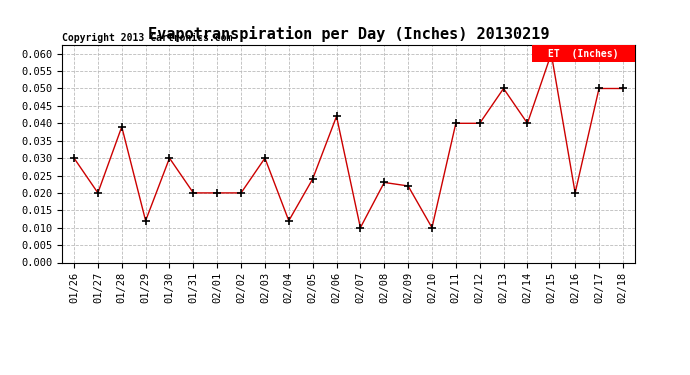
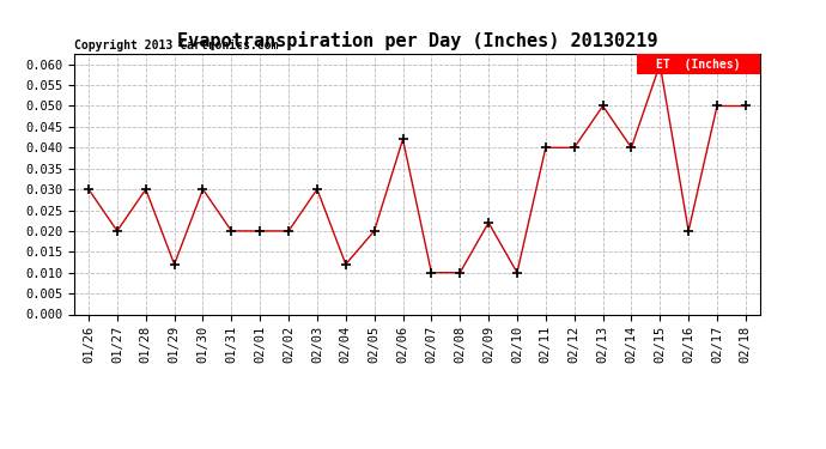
01/28: 0.039 -> 0.030
02/05: 0.024 -> 0.020
02/08: 0.023 -> 0.010
